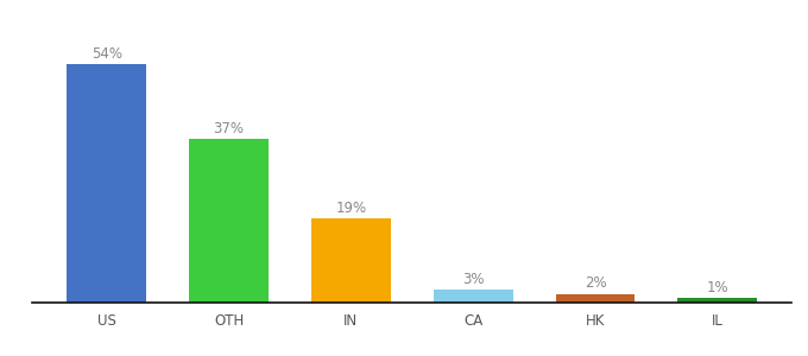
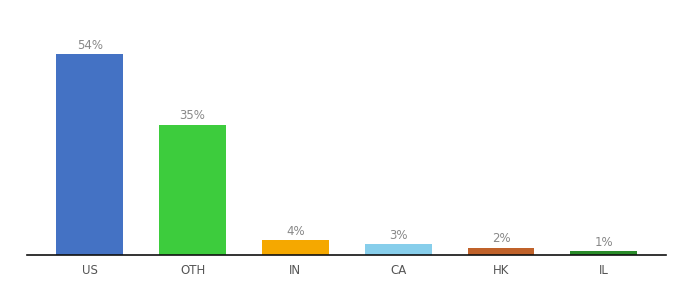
OTH: 37% -> 35%
IN: 19% -> 4%
